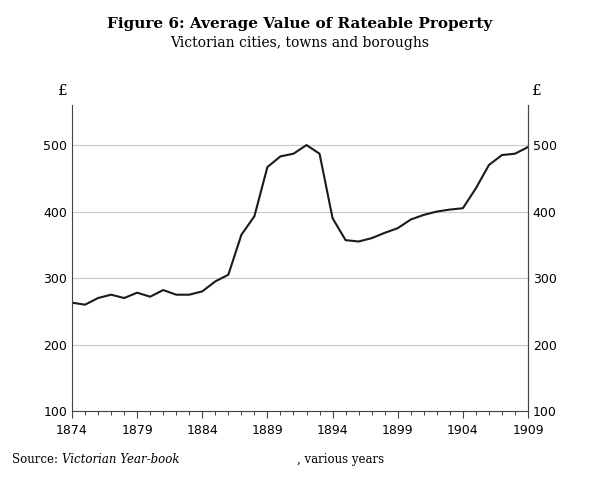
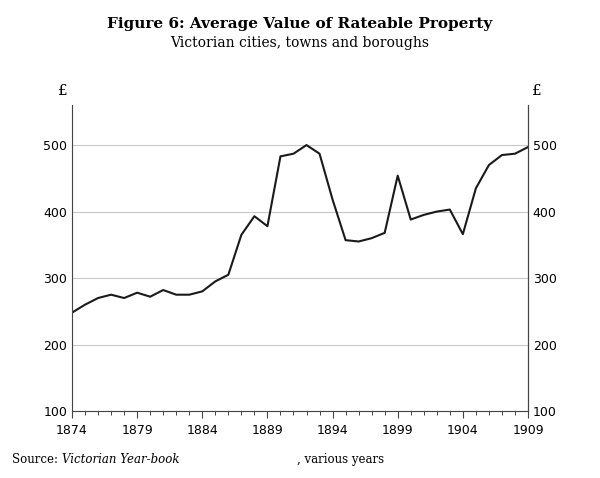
1874: 263 -> 248
1889: 467 -> 378
1894: 390 -> 418
1899: 375 -> 454
1904: 405 -> 366
